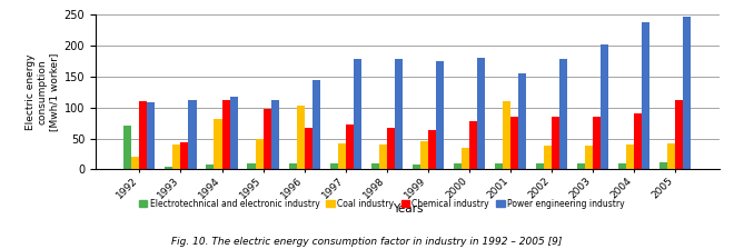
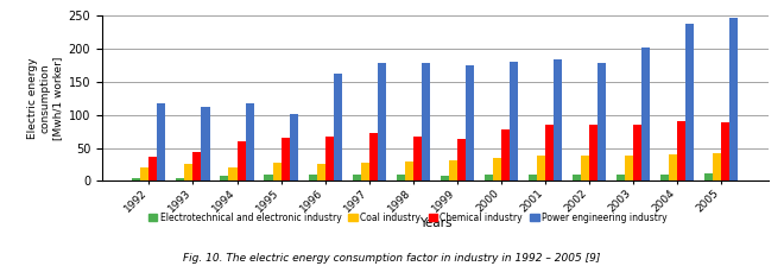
Electrotechnical and electronic industry/1992: 70 -> 5
Chemical industry/1992: 110 -> 37
Power engineering industry/1992: 108 -> 118
Coal industry/1993: 40 -> 25
Coal industry/1994: 82 -> 20
Chemical industry/1994: 112 -> 60
Coal industry/1995: 50 -> 27
Chemical industry/1995: 98 -> 65
Power engineering industry/1995: 112 -> 102
Coal industry/1996: 104 -> 25
Power engineering industry/1996: 144 -> 163
Coal industry/1997: 42 -> 28
Coal industry/1998: 40 -> 30
Coal industry/1999: 46 -> 32
Coal industry/2001: 110 -> 38
Power engineering industry/2001: 156 -> 185
Chemical industry/2005: 112 -> 88
